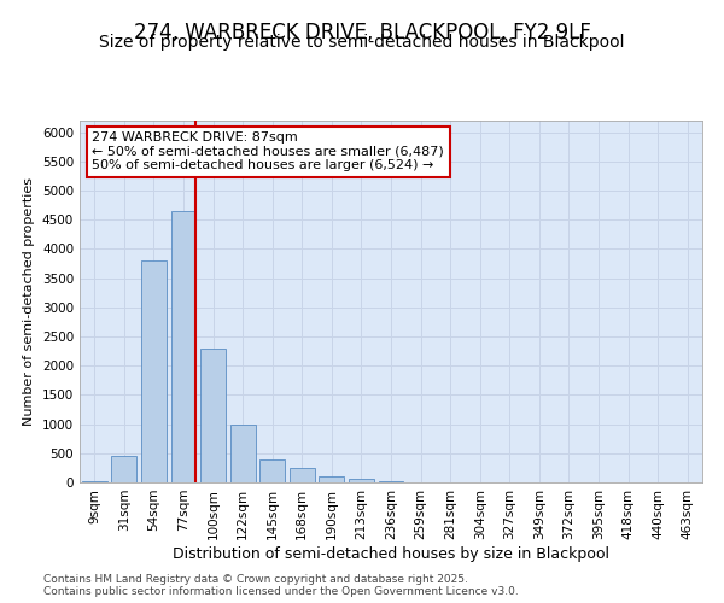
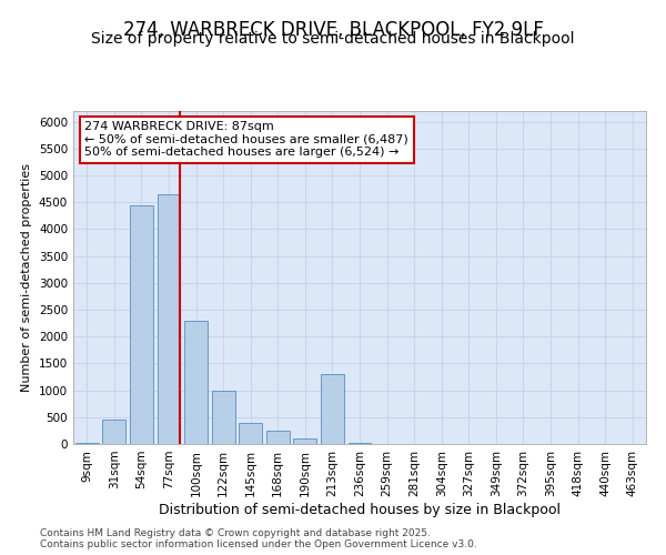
54sqm: 3800 -> 4450
213sqm: 60 -> 1300
